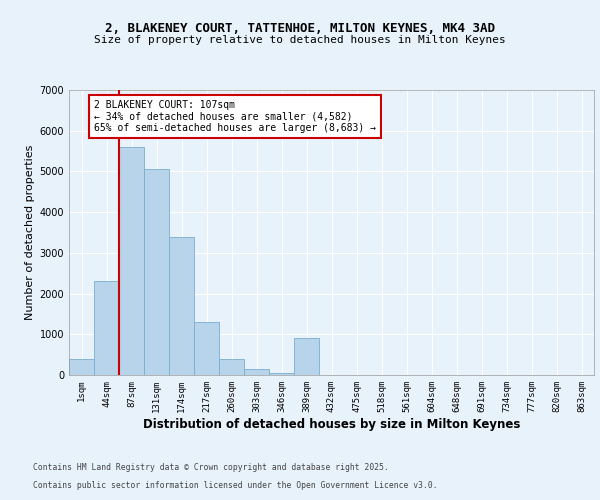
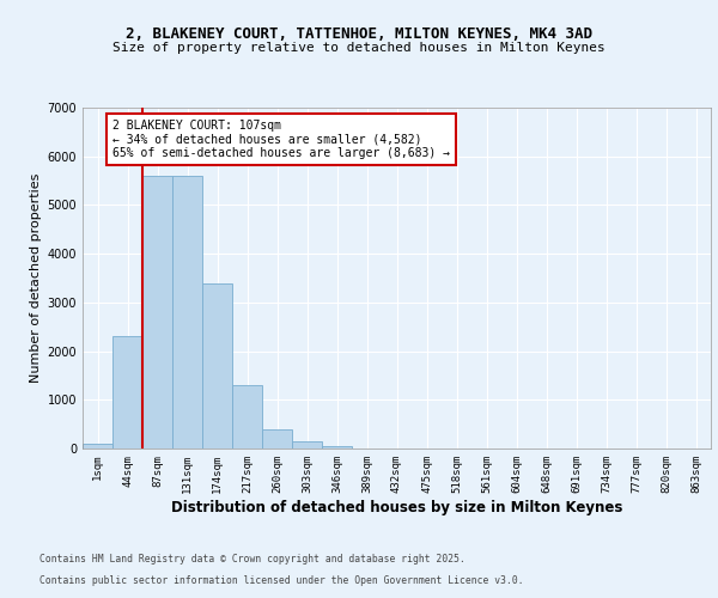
1sqm: 400 -> 100
131sqm: 5050 -> 5600
389sqm: 900 -> 0
